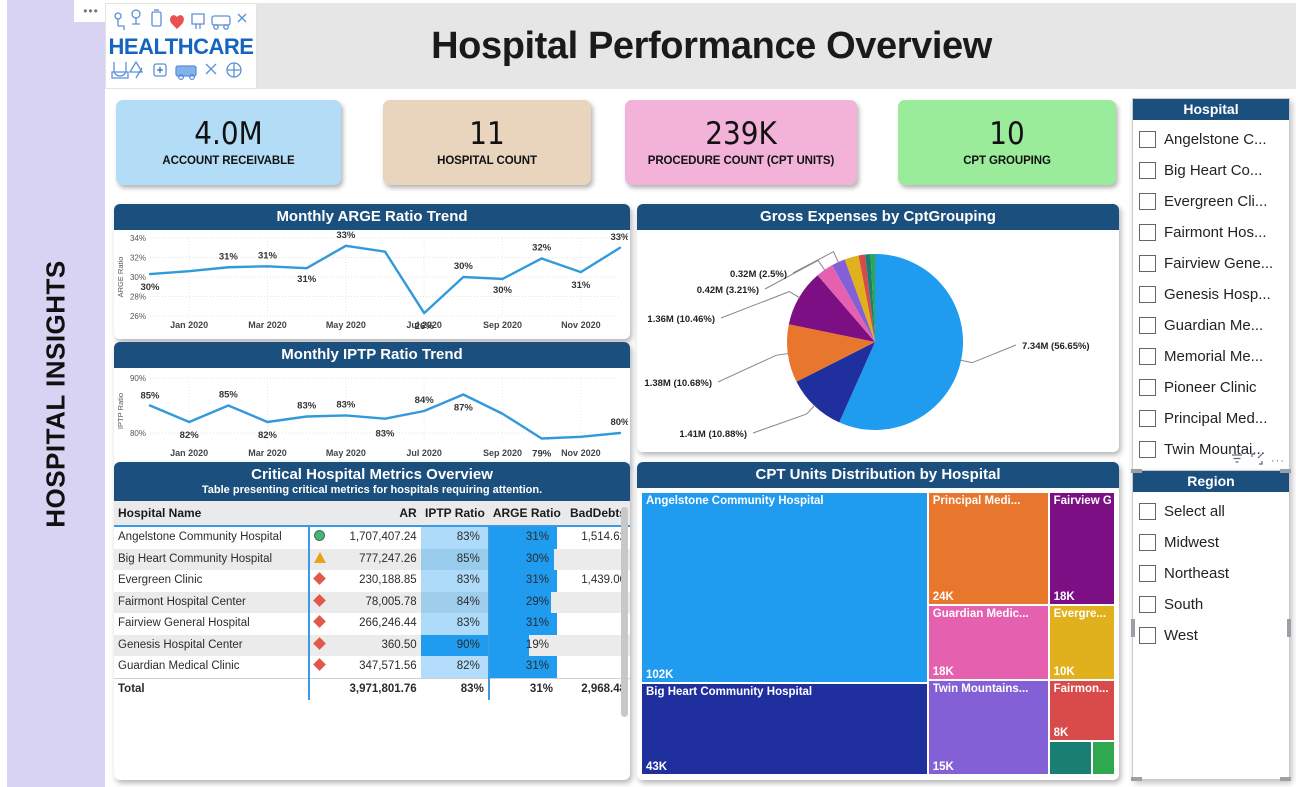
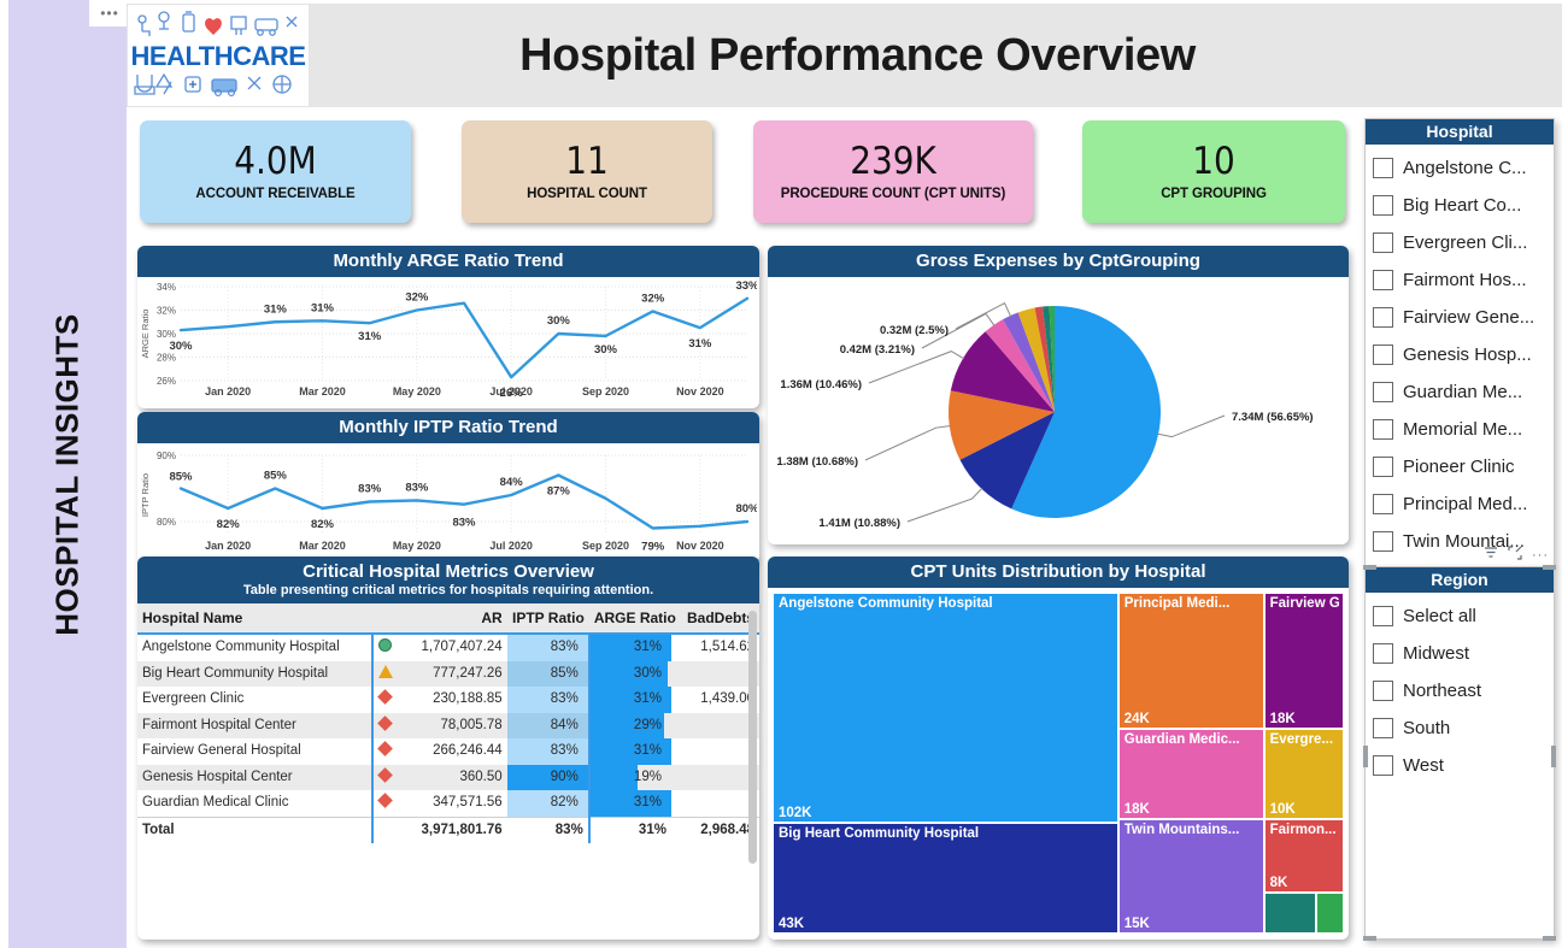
Monthly ARGE Ratio Trend/May 2020: 33% -> 32%
